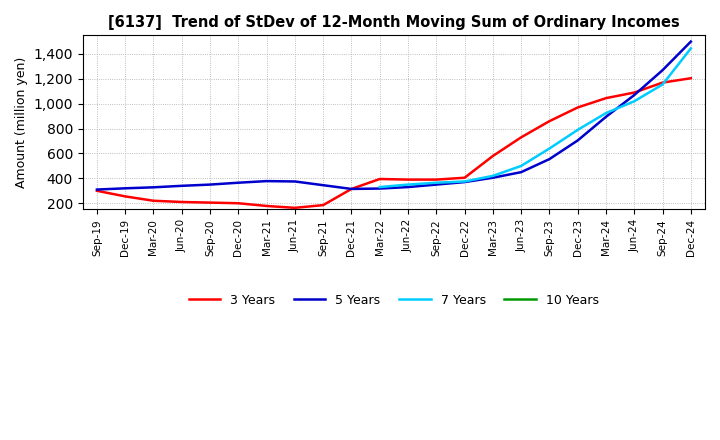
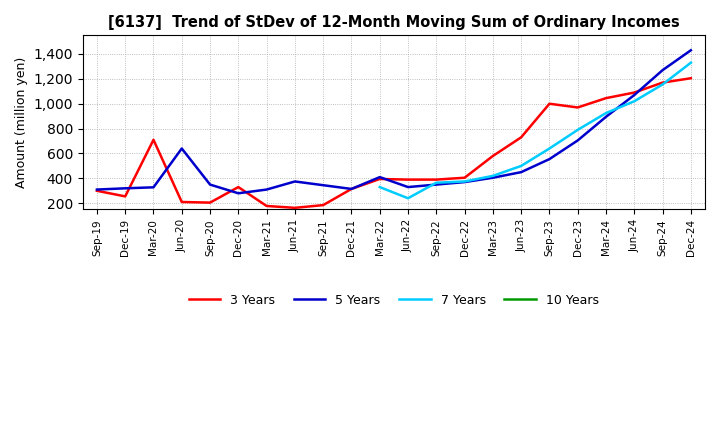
3 Years/Mar-20: 220 -> 710
5 Years/Jun-20: 340 -> 640
3 Years/Dec-20: 200 -> 330
5 Years/Dec-20: 360 -> 280
5 Years/Mar-21: 380 -> 310
5 Years/Mar-22: 320 -> 410
7 Years/Jun-22: 350 -> 240
3 Years/Sep-23: 860 -> 1,000
5 Years/Dec-24: 1,500 -> 1,430
7 Years/Dec-24: 1,440 -> 1,330
